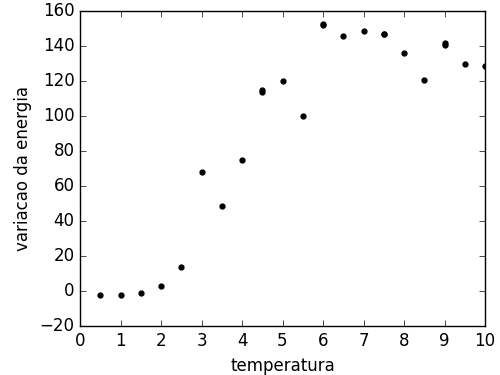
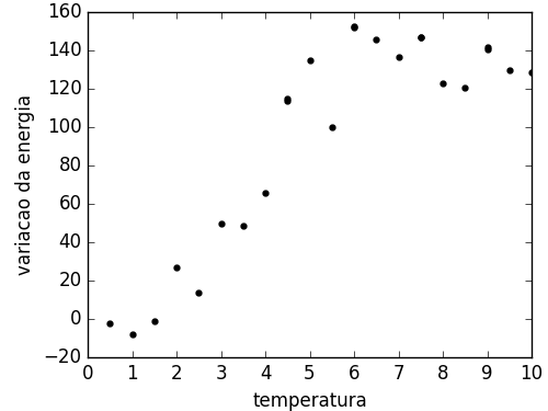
1: -2 -> -8
2: 3 -> 27
3: 68 -> 50
4: 75 -> 66
5: 120 -> 135
7: 149 -> 137
8: 136 -> 123
